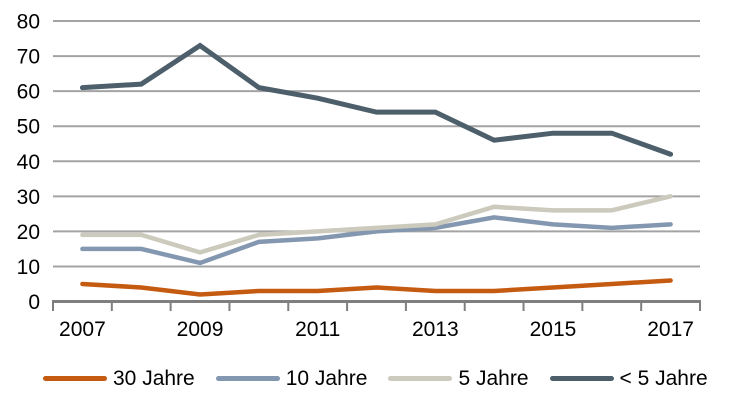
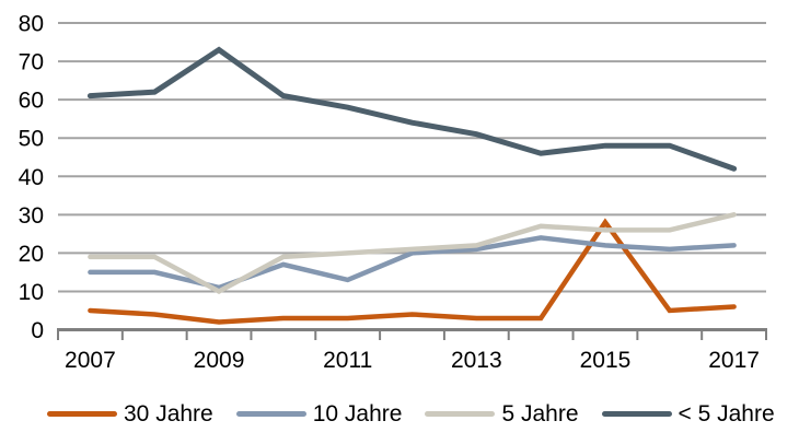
5 Jahre/2009: 14 -> 10
10 Jahre/2011: 18 -> 13
< 5 Jahre/2013: 54 -> 51
30 Jahre/2015: 4 -> 28
